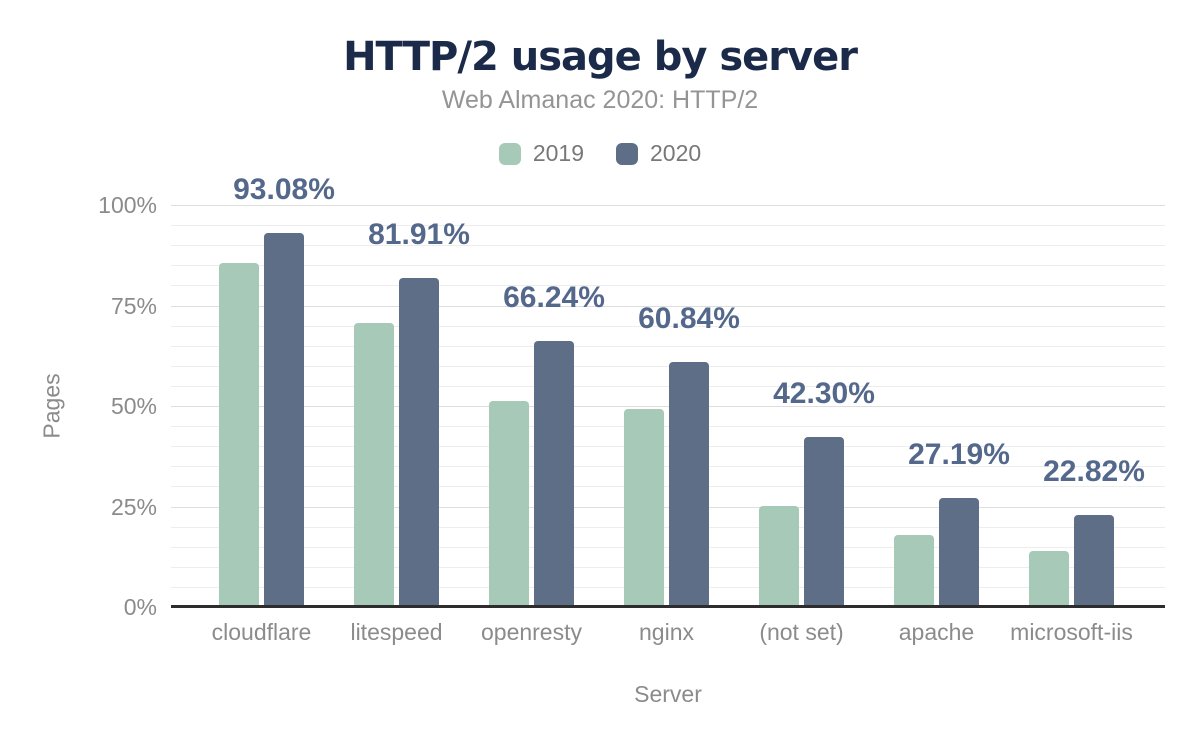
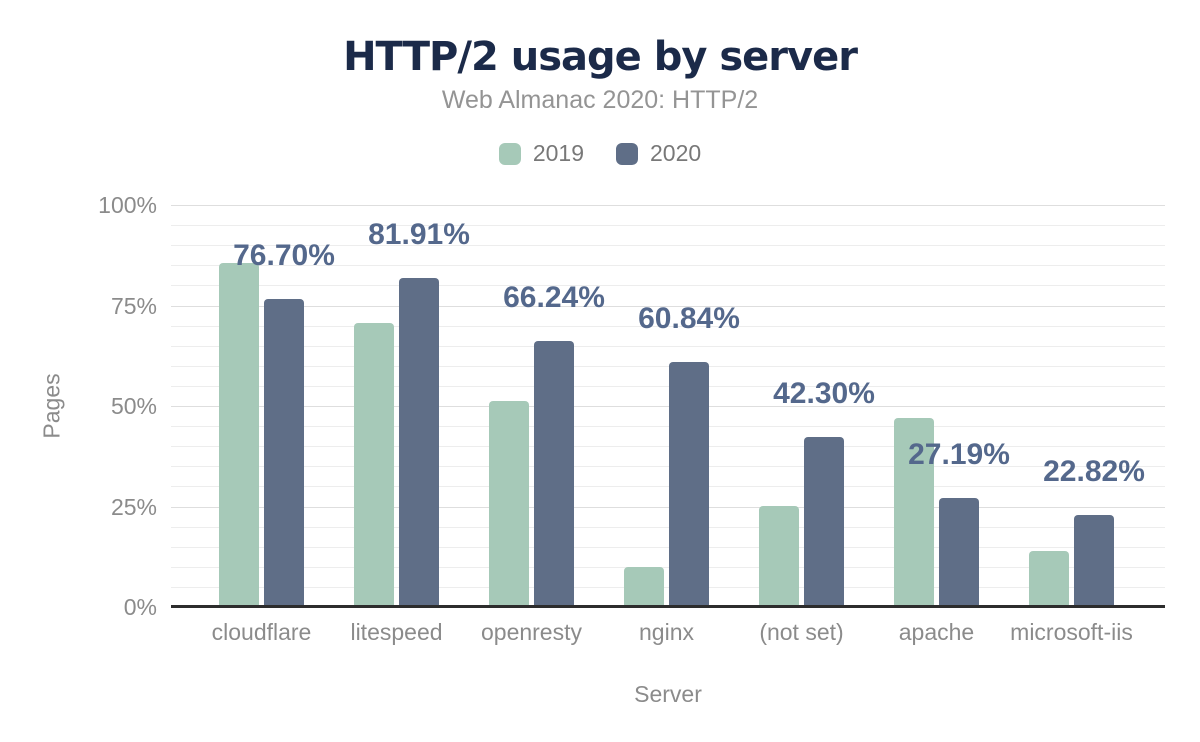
2020/cloudflare: 93.08% -> 76.70%
2019/nginx: 49% -> 10%
2019/apache: 18% -> 47%
